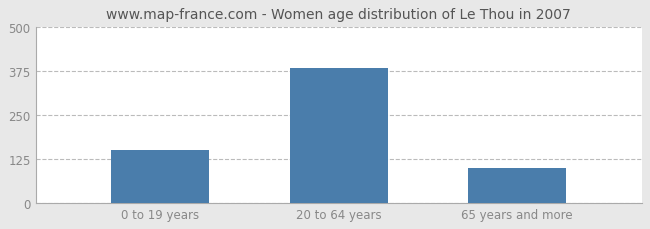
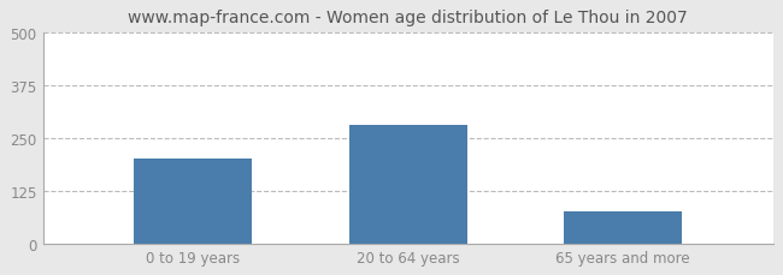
0 to 19 years: 150 -> 200
20 to 64 years: 383 -> 280
65 years and more: 100 -> 75
